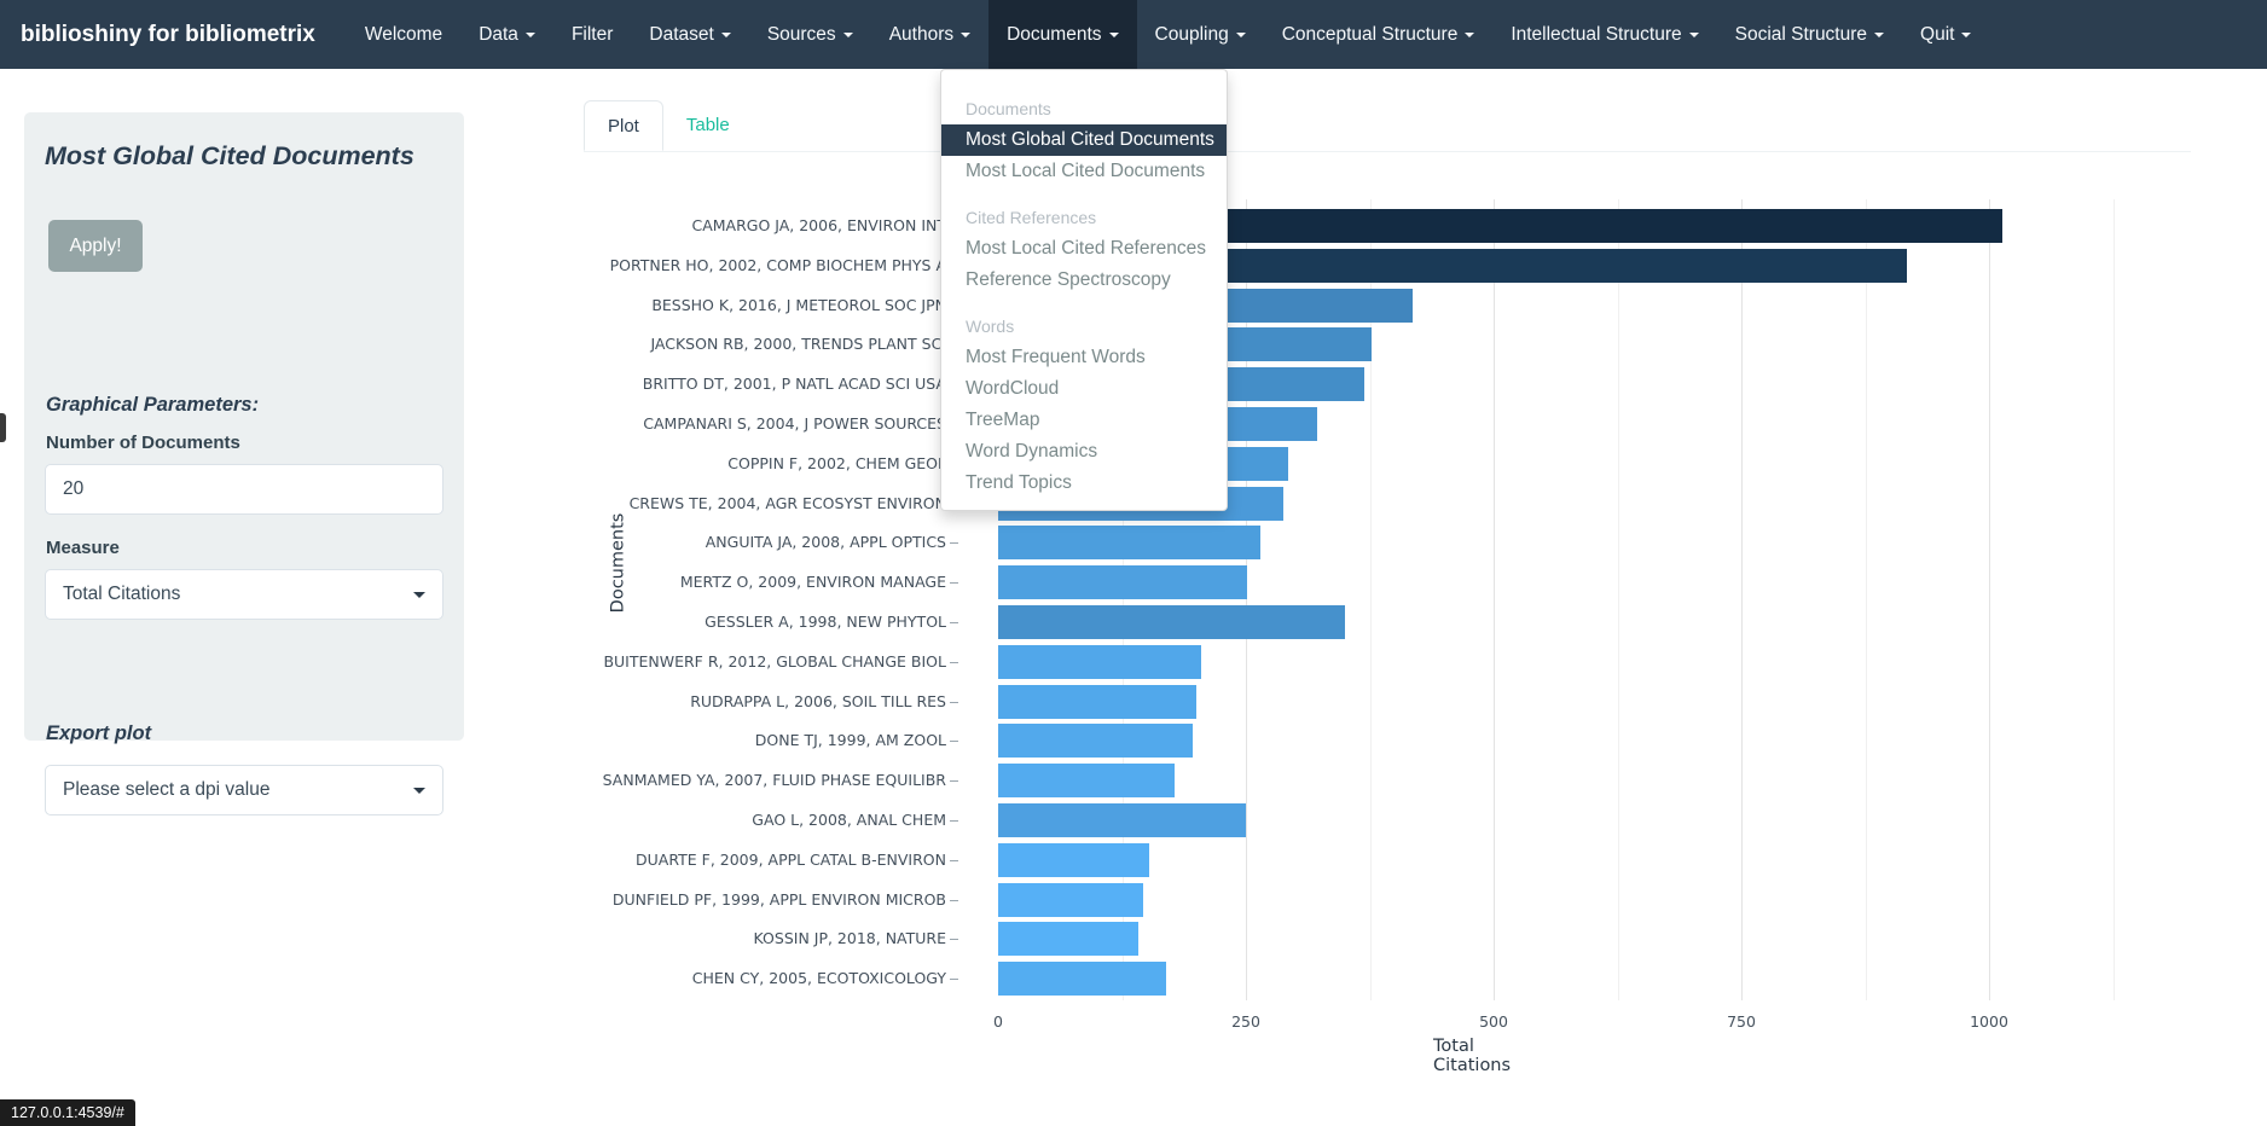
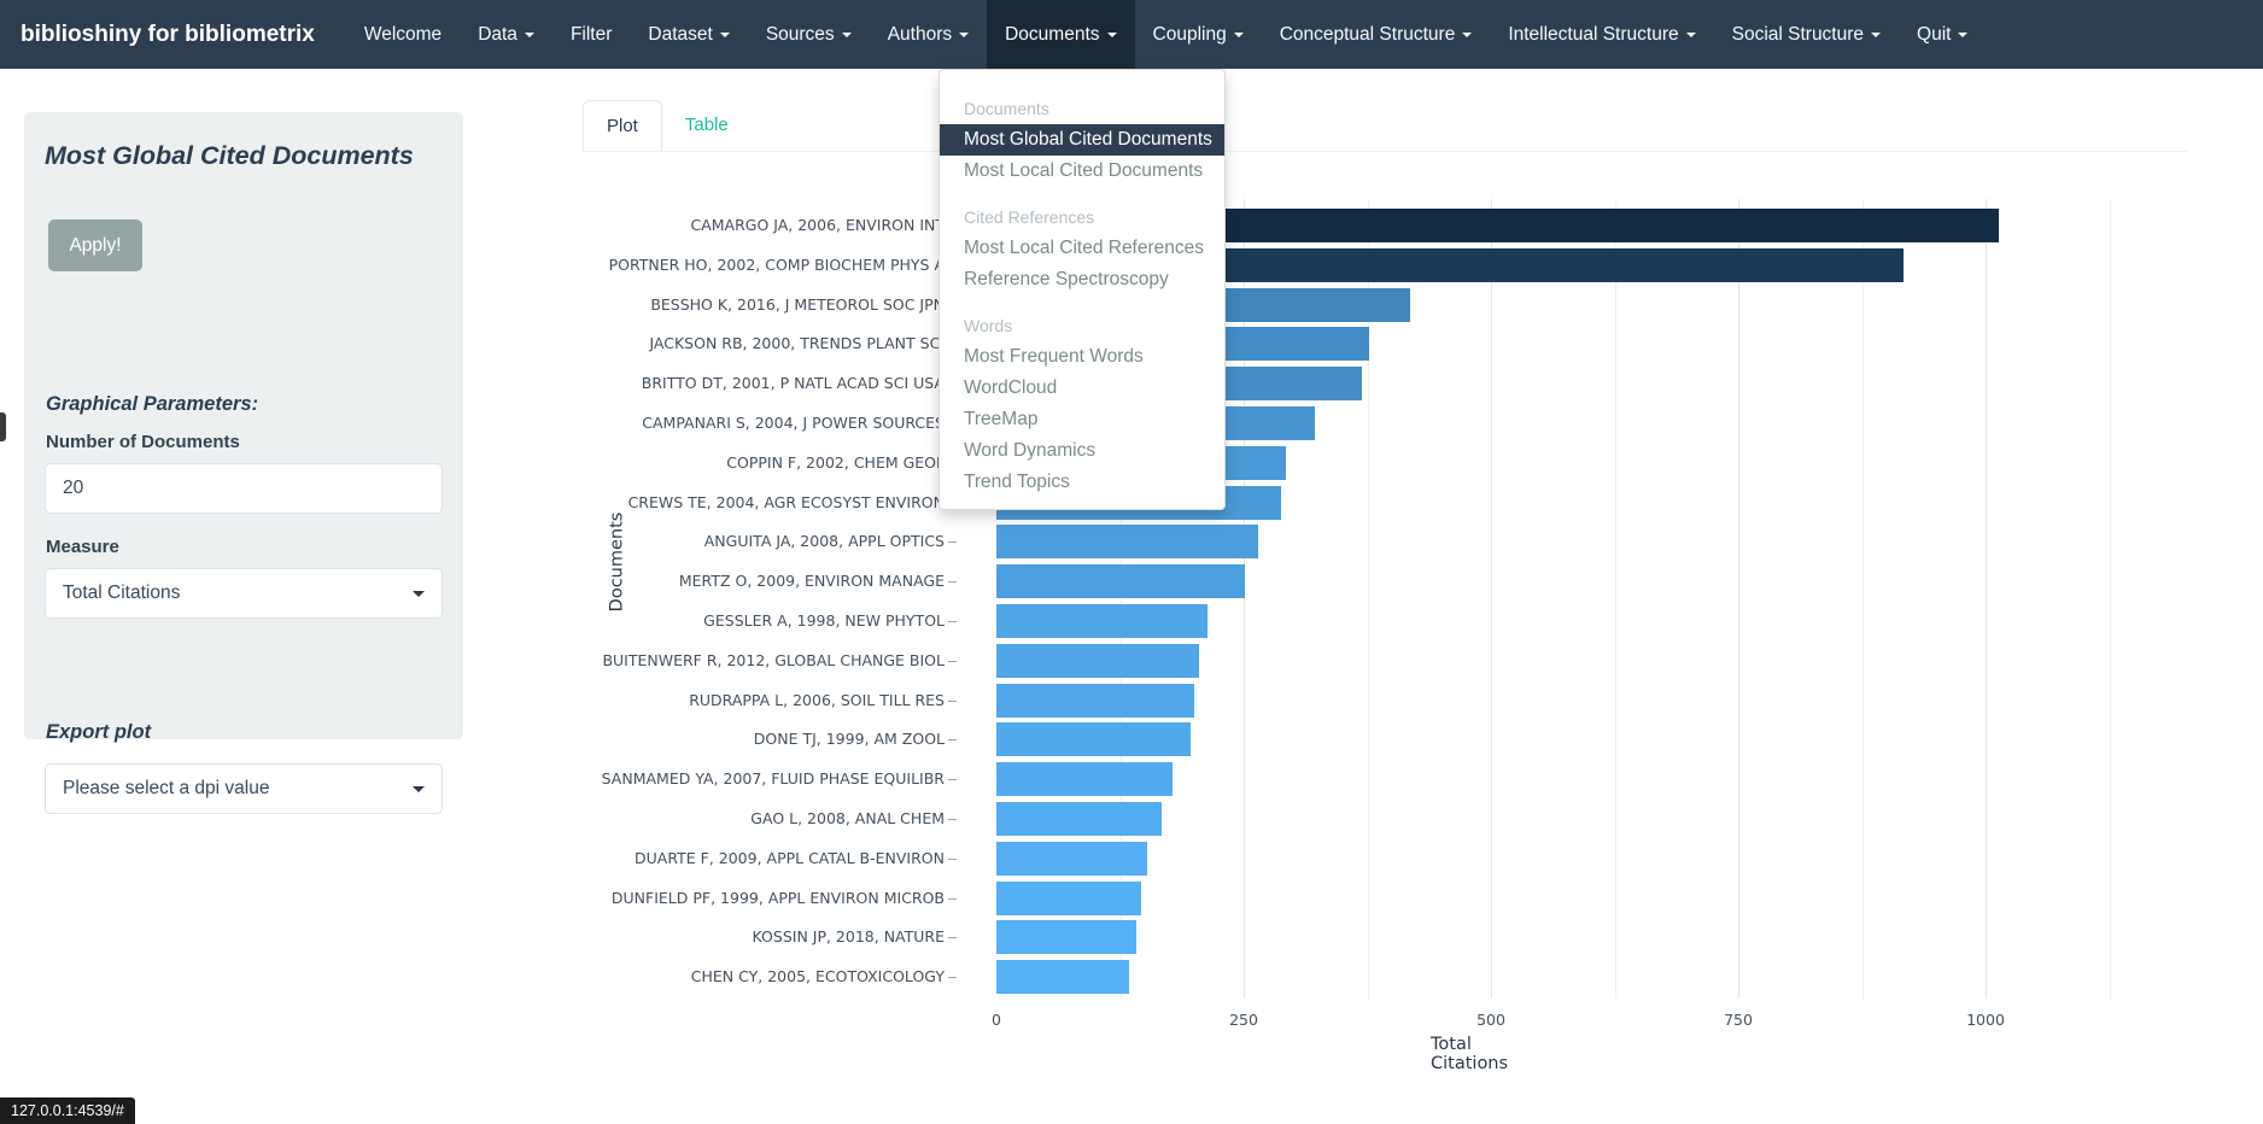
GESSLER A, 1998, NEW PHYTOL: 350 -> 210
GAO L, 2008, ANAL CHEM: 250 -> 170
CHEN CY, 2005, ECOTOXICOLOGY: 170 -> 130
